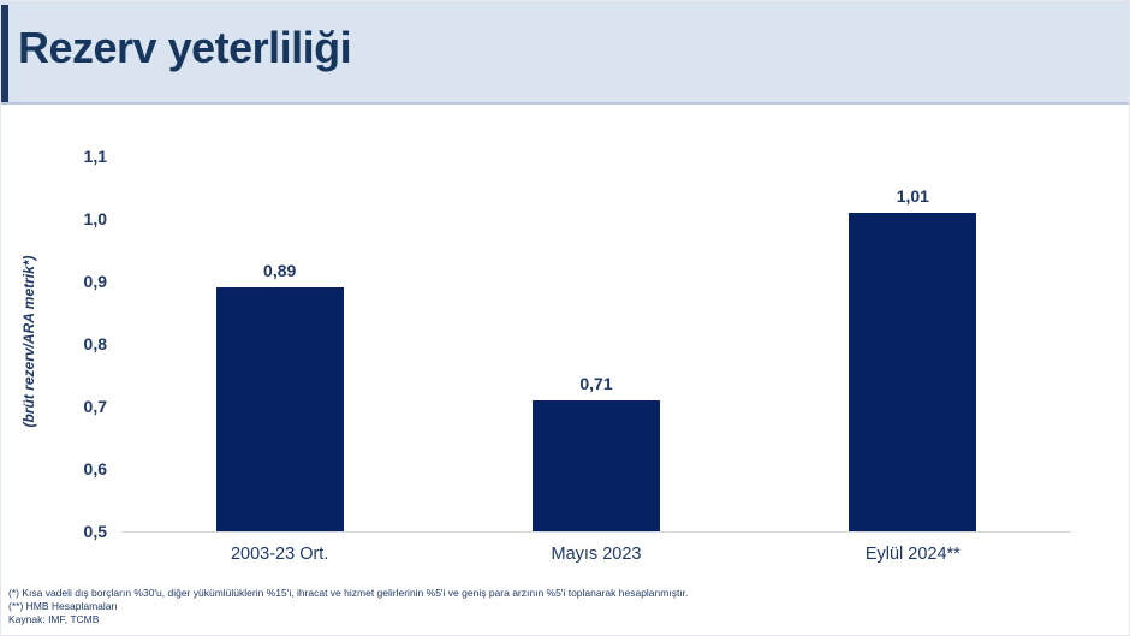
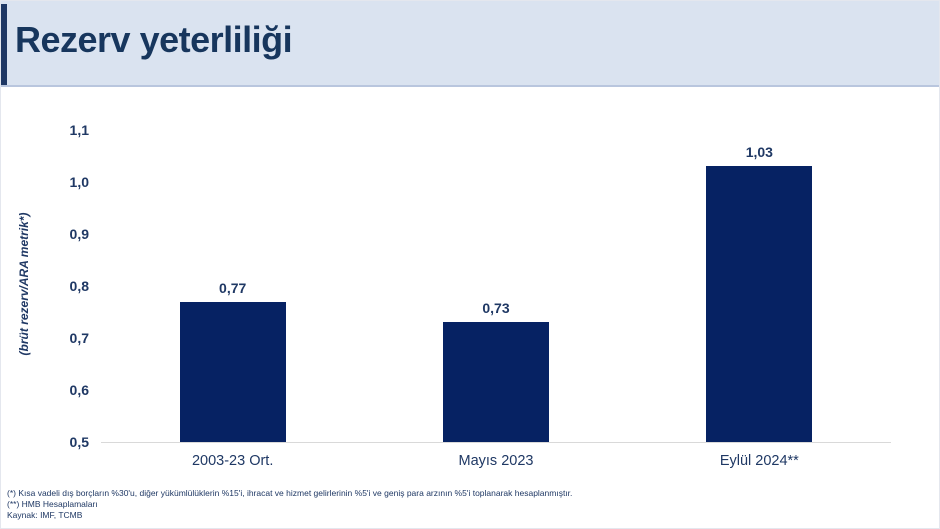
2003-23 Ort.: 0,89 -> 0,77
Mayıs 2023: 0,71 -> 0,73
Eylül 2024**: 1,01 -> 1,03
